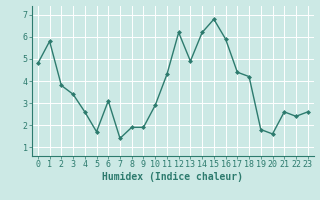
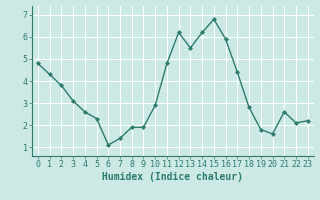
1: 5.8 -> 4.3
3: 3.4 -> 3.1
5: 1.7 -> 2.3
6: 3.1 -> 1.1
11: 4.3 -> 4.8
13: 4.9 -> 5.5
18: 4.2 -> 2.8
22: 2.4 -> 2.1
23: 2.6 -> 2.2
